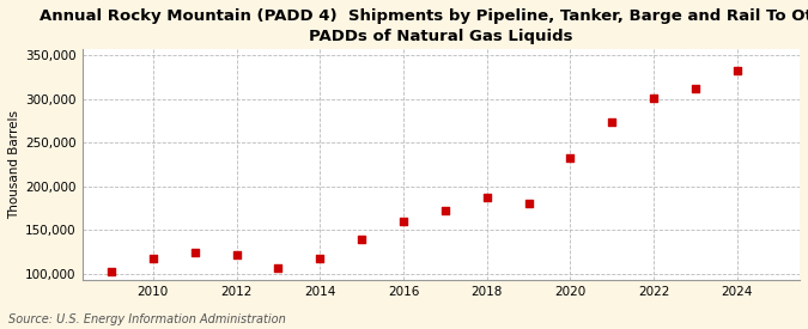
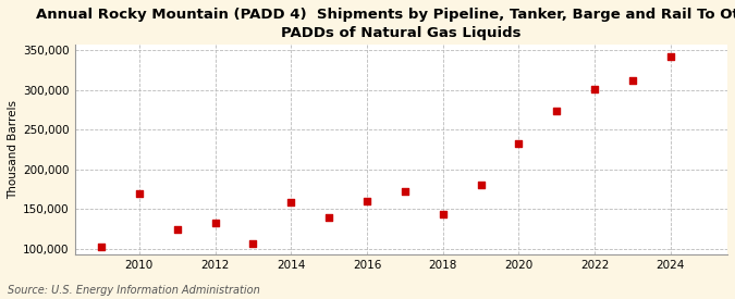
2010: 118,000 -> 170,000
2012: 122,000 -> 132,000
2014: 118,000 -> 158,000
2018: 187,000 -> 144,000
2024: 332,000 -> 342,000
